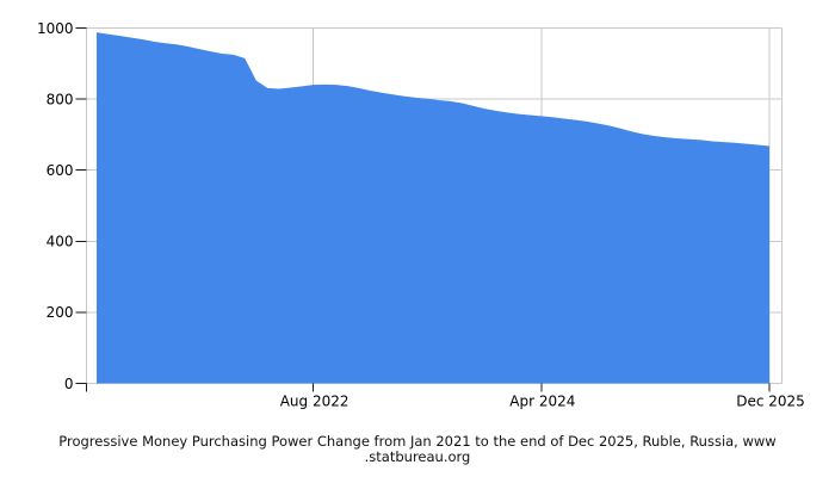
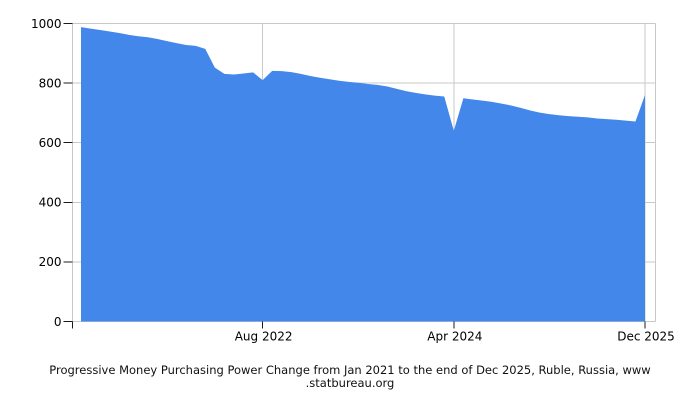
Aug 2022: 840 -> 810
Apr 2024: 750 -> 640
Dec 2025: 670 -> 760
